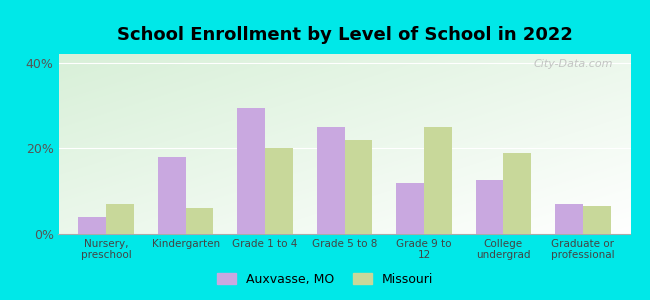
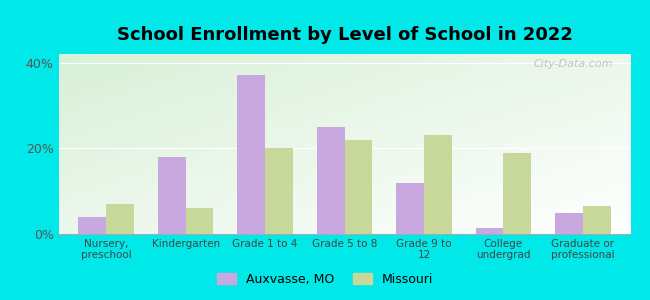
Auxvasse, MO/Grade 1 to 4: 29.5% -> 37.0%
Missouri/Grade 9 to 12: 25.0% -> 23.0%
Auxvasse, MO/College undergrad: 12.5% -> 1.5%
Auxvasse, MO/Graduate or professional: 7.0% -> 5.0%
